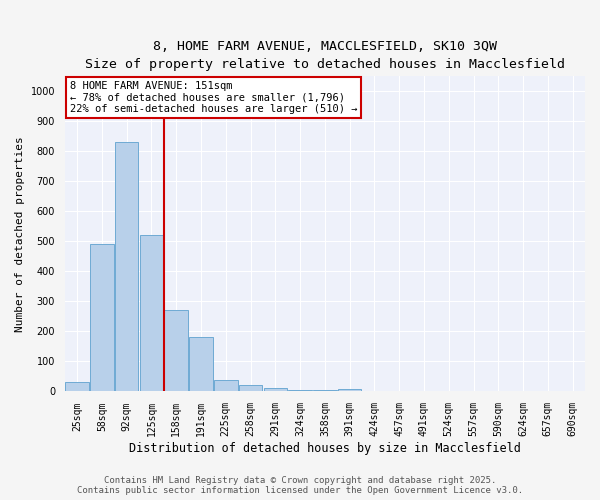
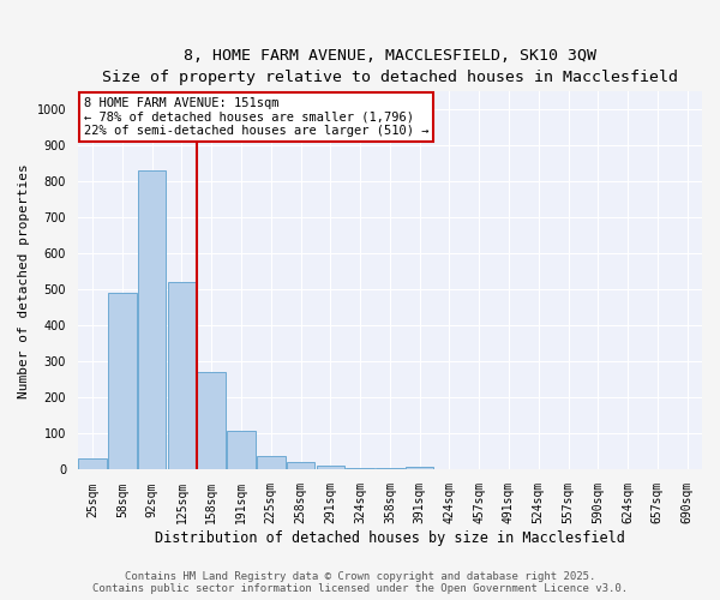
191sqm: 180 -> 108
